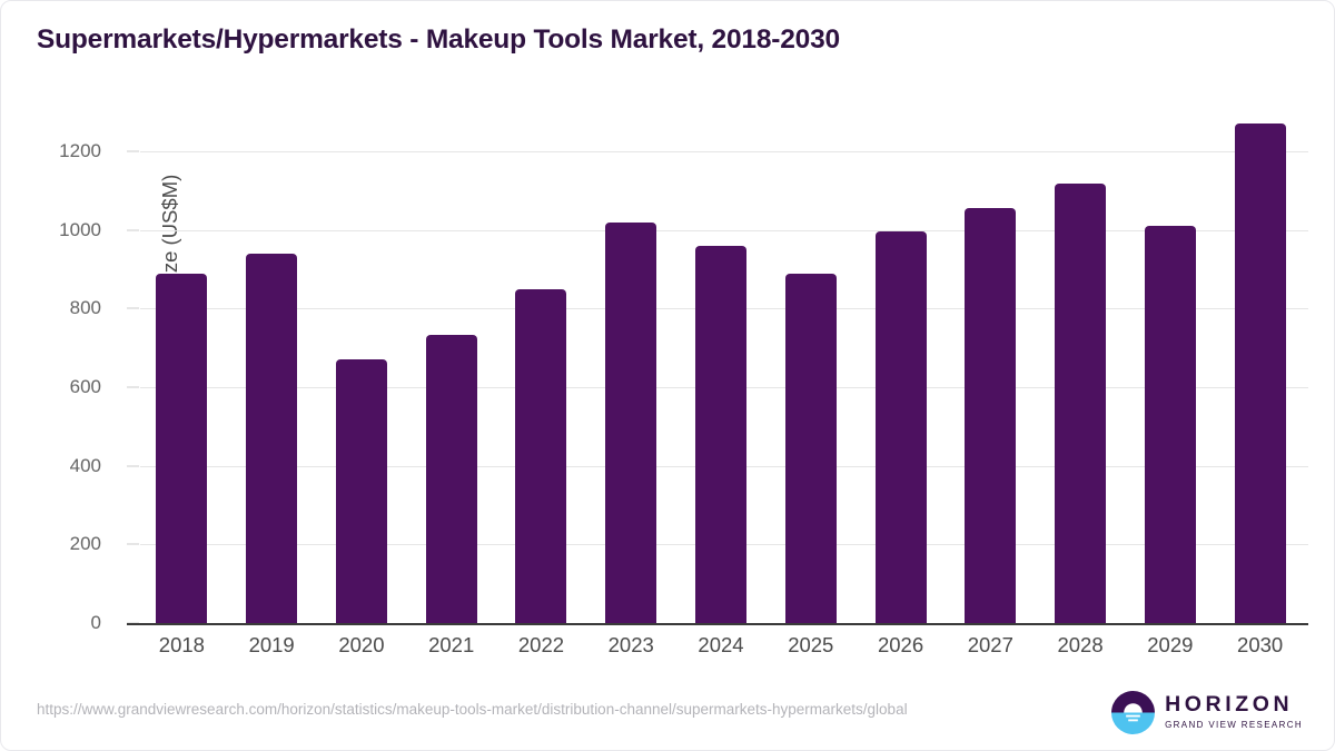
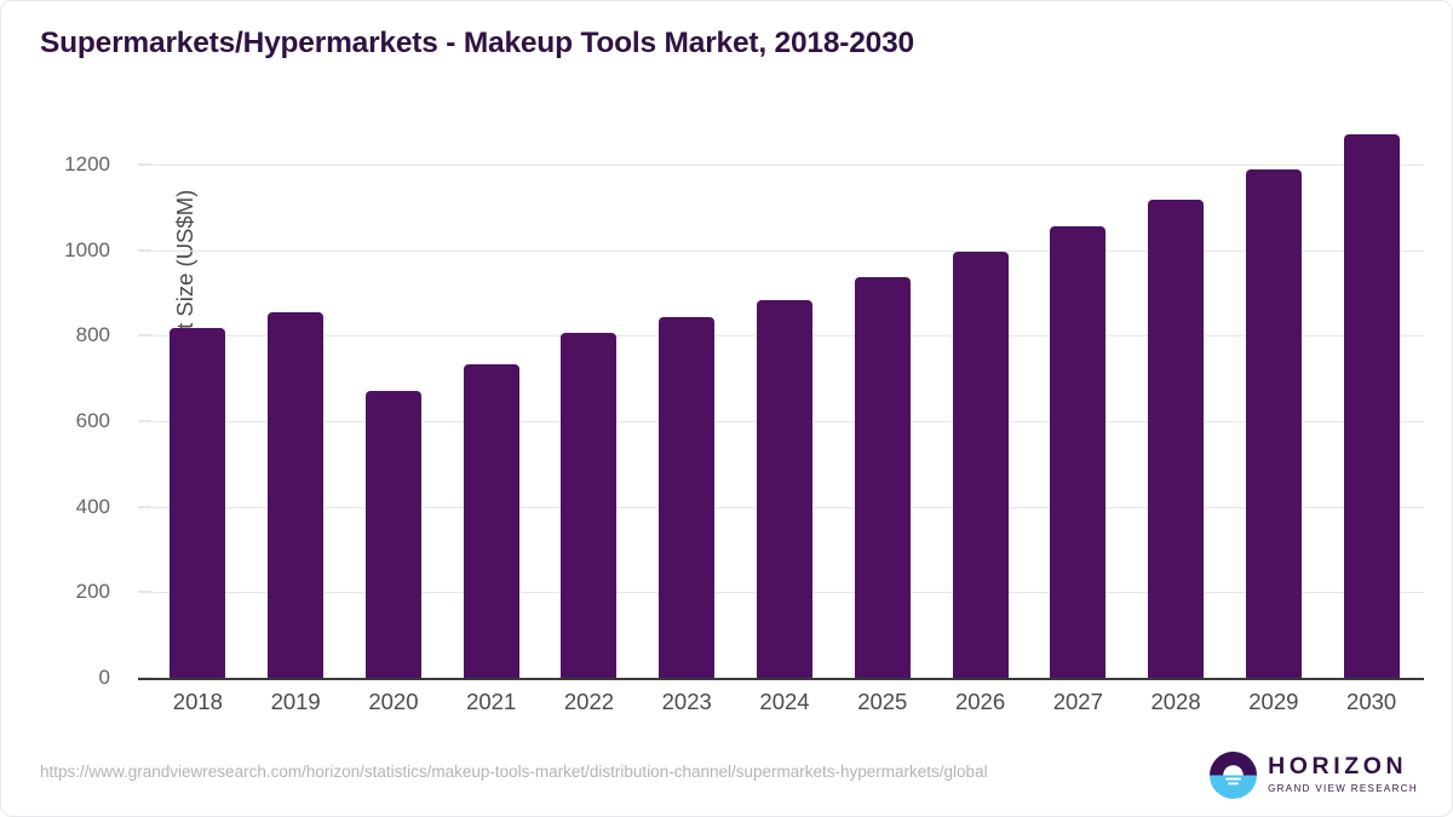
2018: 890 -> 820
2019: 940 -> 860
2022: 850 -> 810
2023: 1020 -> 840
2024: 960 -> 880
2025: 890 -> 940
2029: 1010 -> 1190
